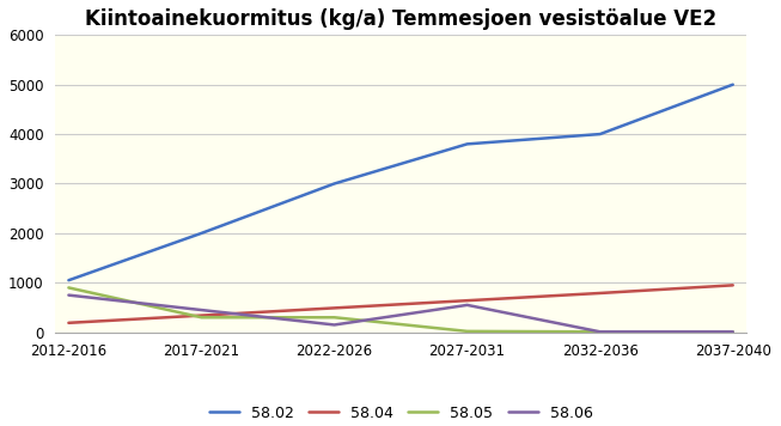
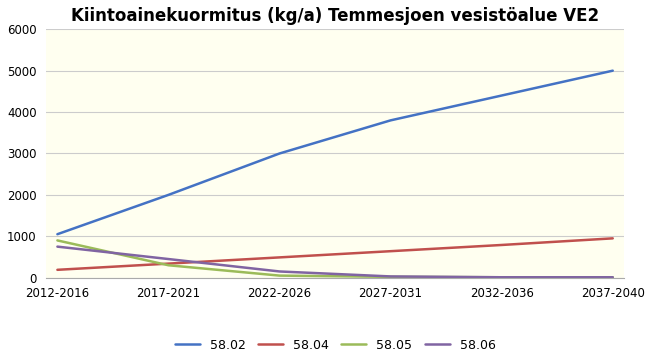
58.05/2022-2026: 300 -> 50
58.06/2027-2031: 550 -> 30
58.02/2032-2036: 4000 -> 4400
